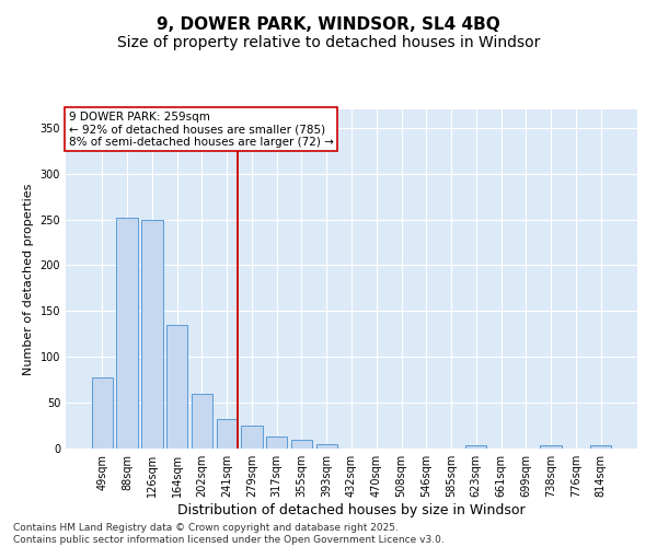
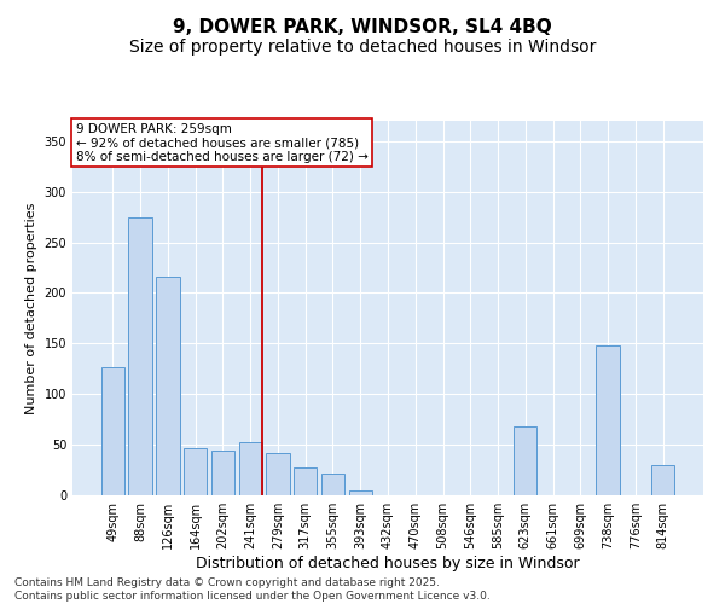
49sqm: 78 -> 126
88sqm: 252 -> 274
126sqm: 250 -> 216
164sqm: 135 -> 46
202sqm: 60 -> 44
241sqm: 32 -> 52
279sqm: 25 -> 42
317sqm: 13 -> 28
355sqm: 10 -> 22
623sqm: 3 -> 68
738sqm: 3 -> 148
814sqm: 3 -> 30
